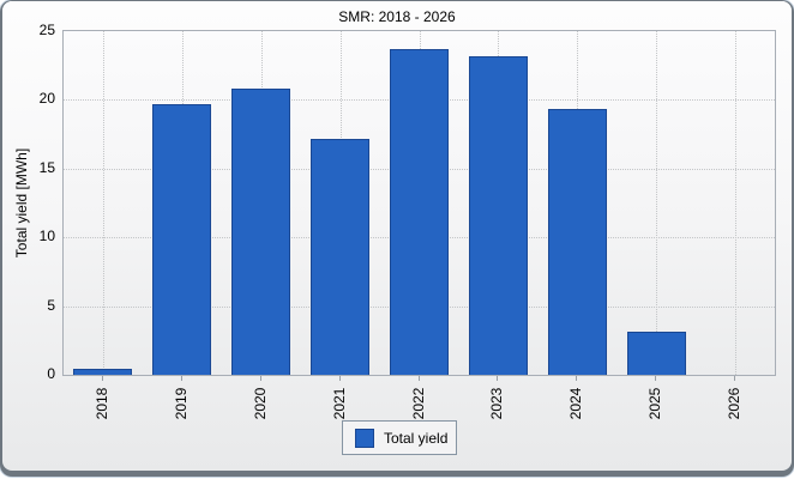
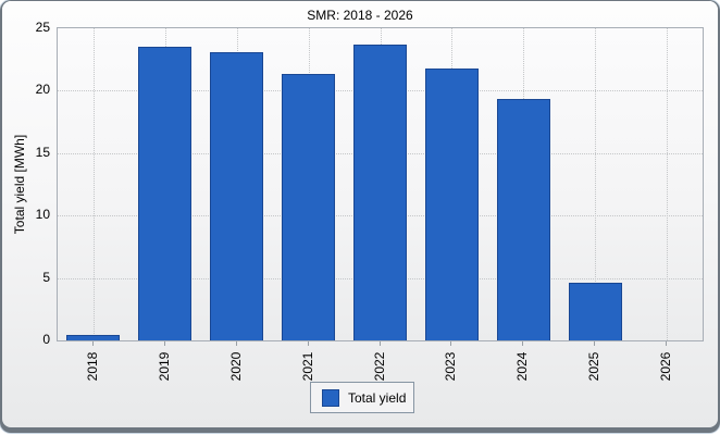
2019: 19.7 -> 23.5
2020: 20.8 -> 23.1
2021: 17.2 -> 21.3
2023: 23.2 -> 21.8
2025: 3.1 -> 4.6
